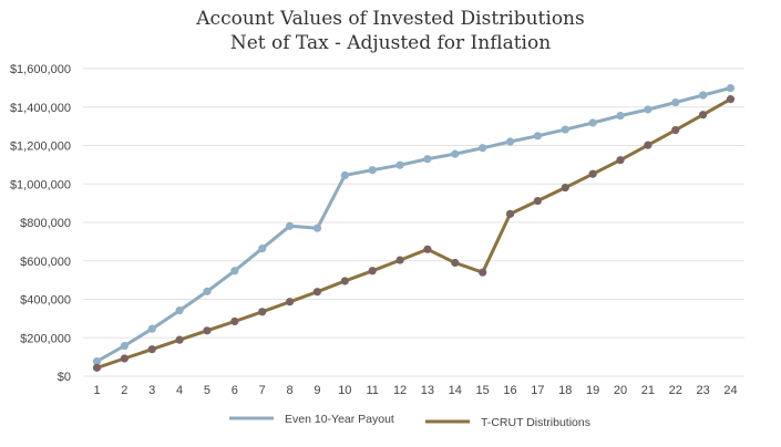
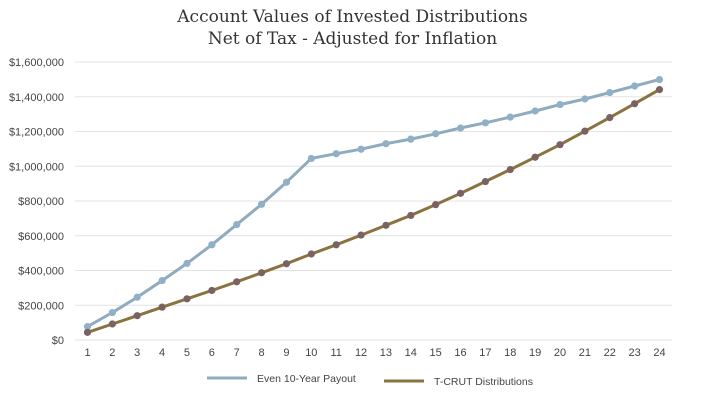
Even 10-Year Payout/9: $770000 -> $910000
T-CRUT Distributions/14: $590000 -> $720000
T-CRUT Distributions/15: $540000 -> $780000
